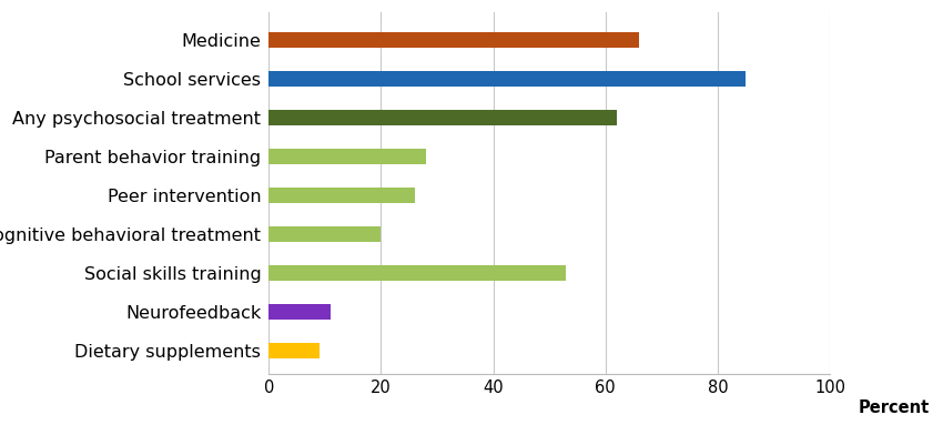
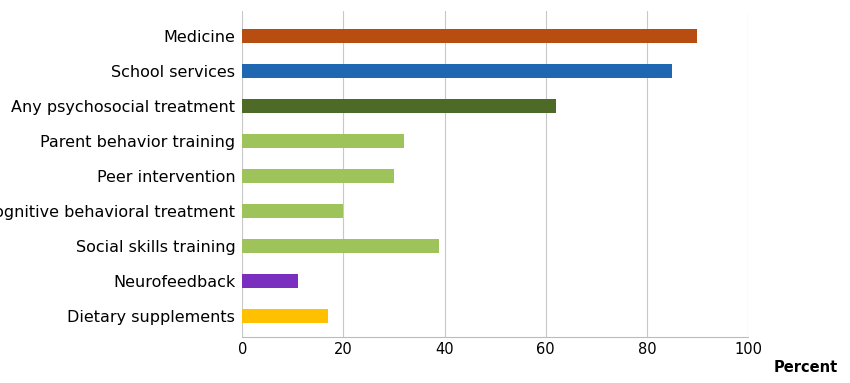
Medicine: 66 -> 90
Parent behavior training: 28 -> 32
Peer intervention: 26 -> 30
Social skills training: 53 -> 39
Dietary supplements: 9 -> 17
